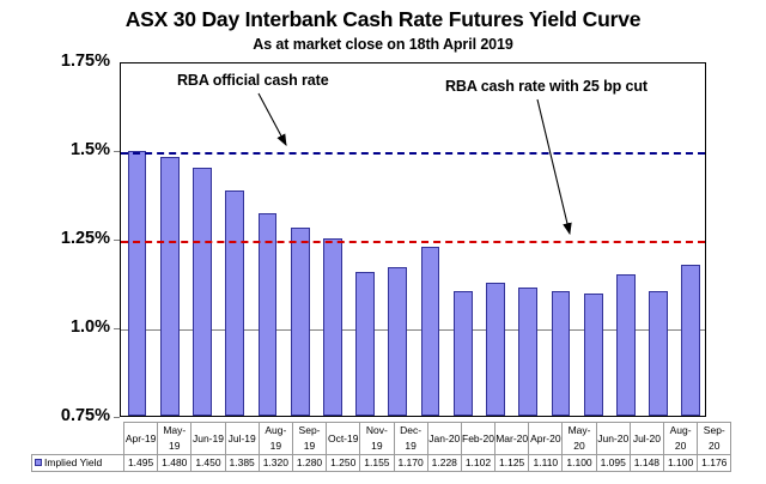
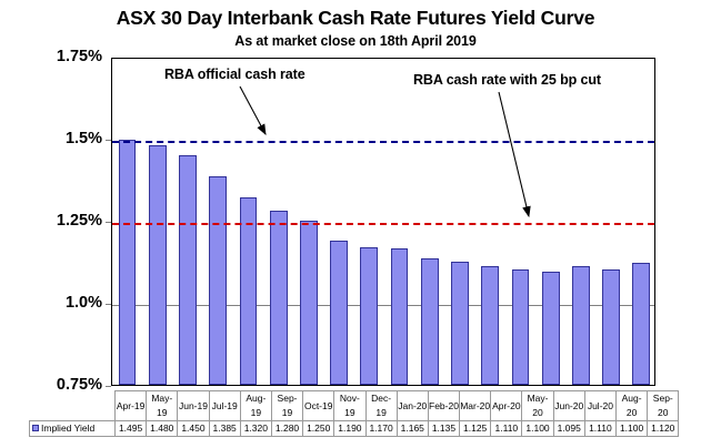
Nov-19: 1.155 -> 1.190
Jan-20: 1.228 -> 1.165
Feb-20: 1.102 -> 1.135
Jul-20: 1.148 -> 1.110
Sep-20: 1.176 -> 1.120
